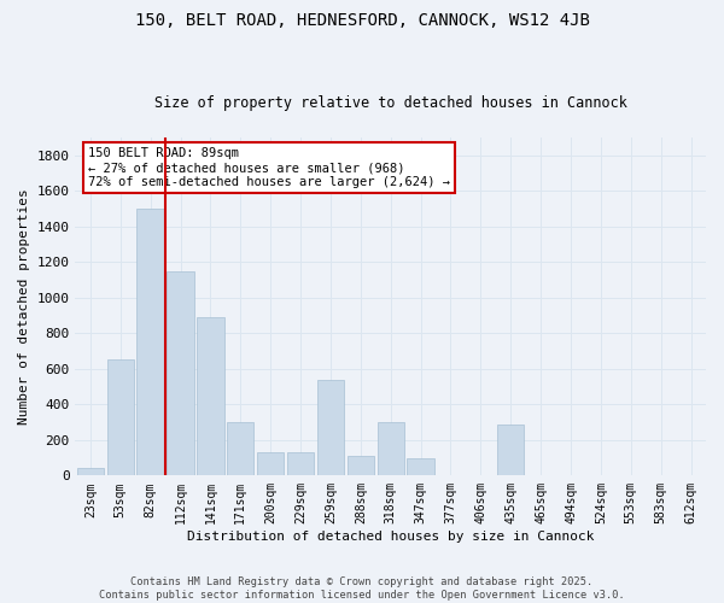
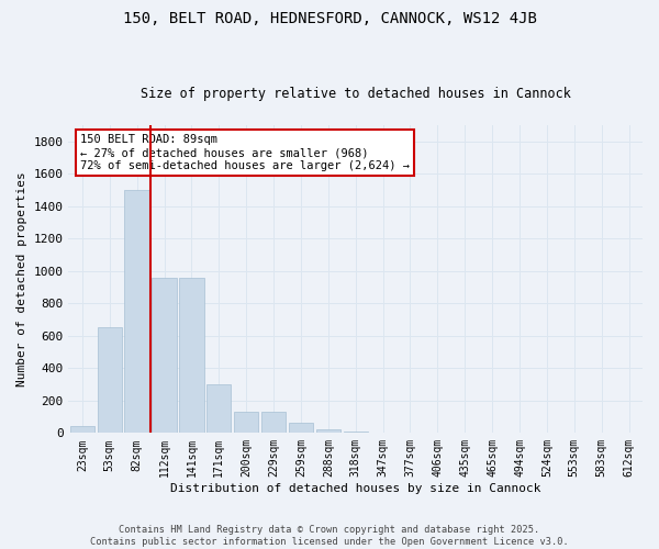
112sqm: 1150 -> 960
141sqm: 890 -> 960
259sqm: 540 -> 60
288sqm: 110 -> 20
318sqm: 300 -> 10
347sqm: 100 -> 0
435sqm: 290 -> 0
